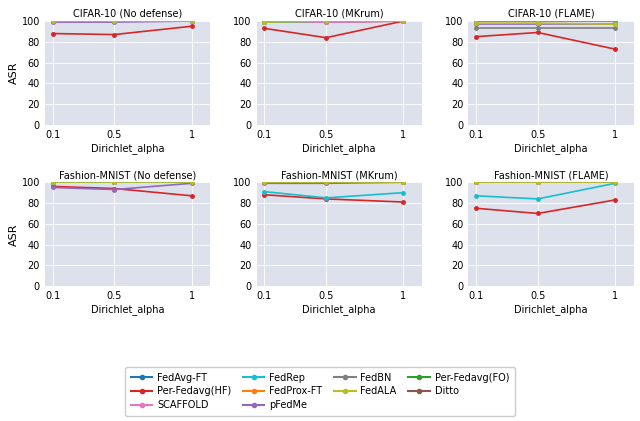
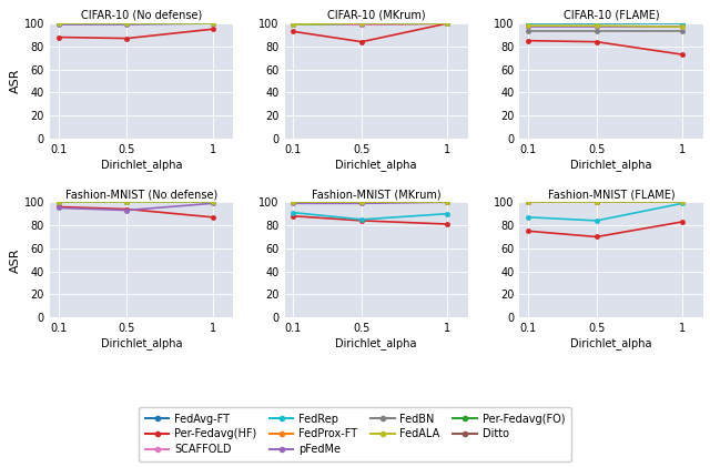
CIFAR-10 (FLAME)/Per-Fedavg(HF)/0.5: 89 -> 84
